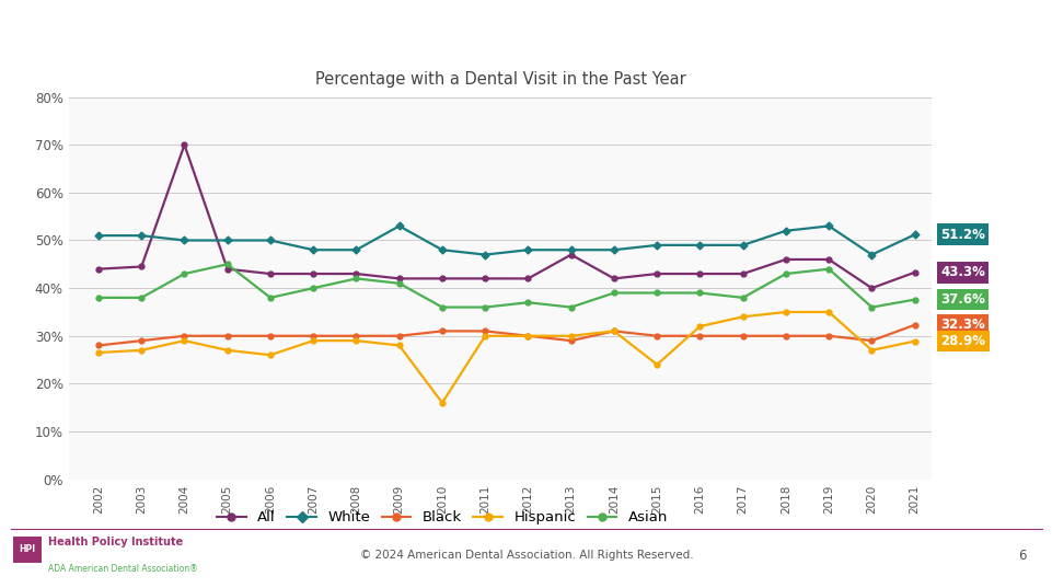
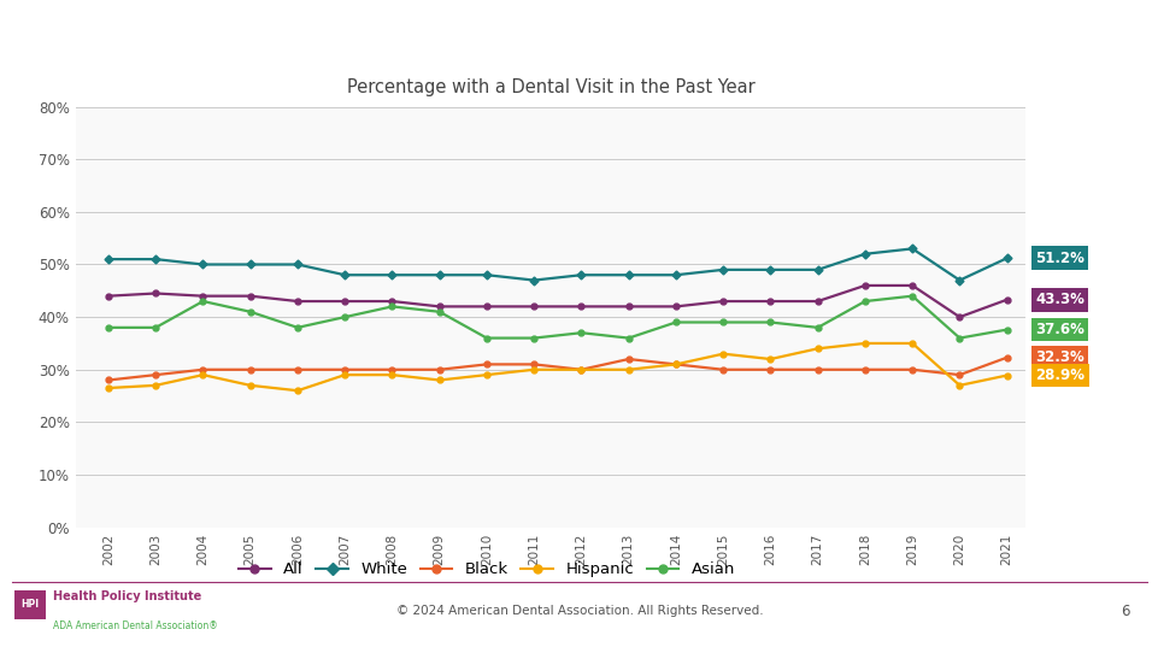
All/2004: 70.0% -> 44.0%
Asian/2005: 45.0% -> 41.0%
White/2009: 53.0% -> 48.0%
Hispanic/2010: 16.0% -> 29.0%
All/2013: 47.0% -> 42.0%
Black/2013: 29.0% -> 32.0%
Hispanic/2015: 24.0% -> 33.0%
